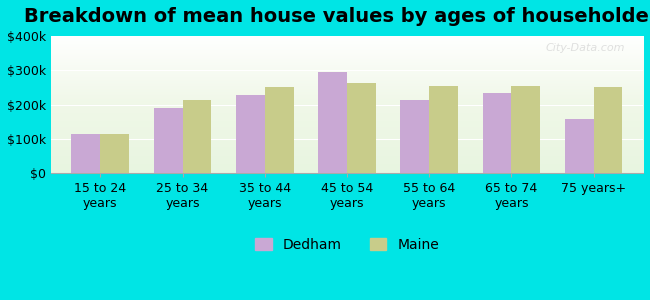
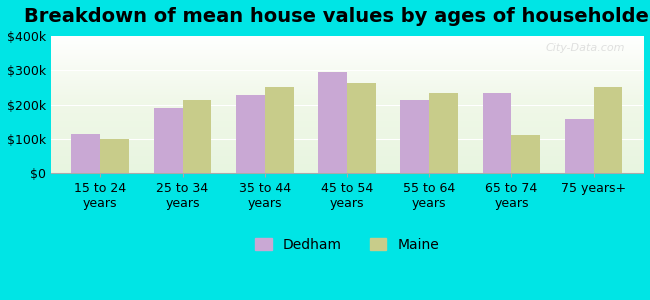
Maine/15 to 24 years: $115k -> $100k
Maine/55 to 64 years: $253k -> $235k
Maine/65 to 74 years: $253k -> $110k
